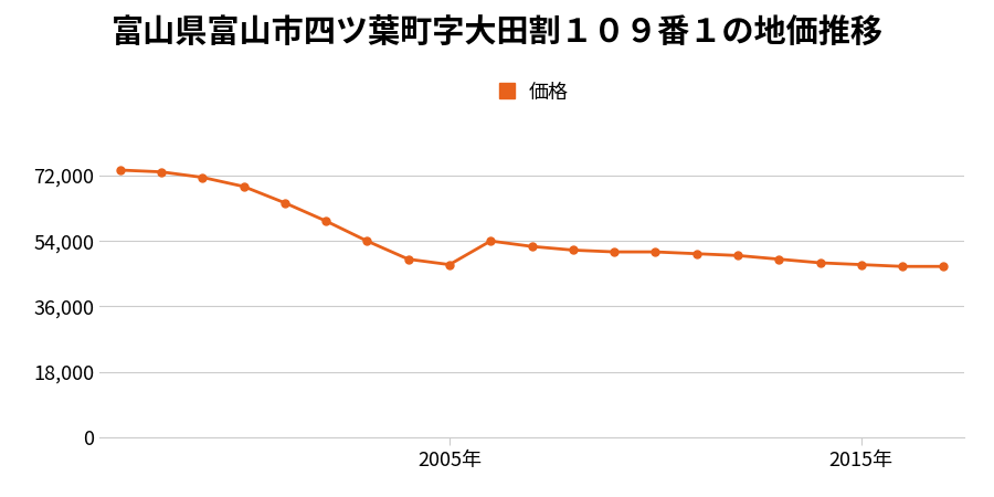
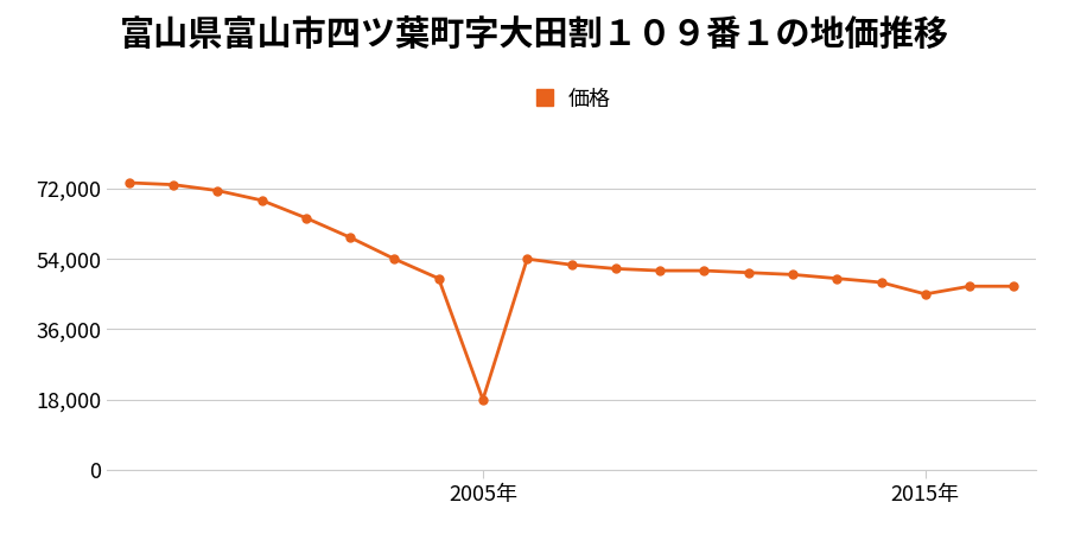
2005年: 47,500 -> 18,000
2015年: 47,500 -> 45,000
